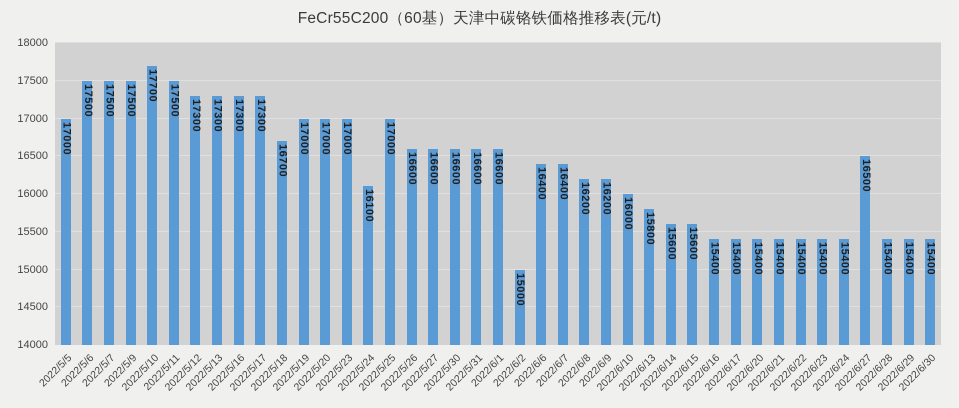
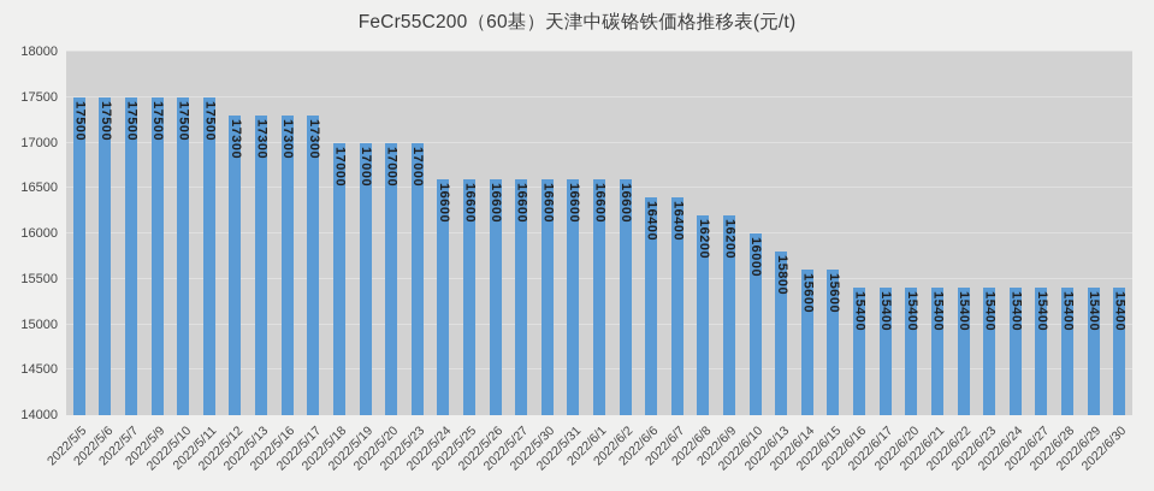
2022/5/5: 17000 -> 17500
2022/5/10: 17700 -> 17500
2022/5/18: 16700 -> 17000
2022/5/24: 16100 -> 16600
2022/5/25: 17000 -> 16600
2022/6/2: 15000 -> 16600
2022/6/27: 16500 -> 15400
